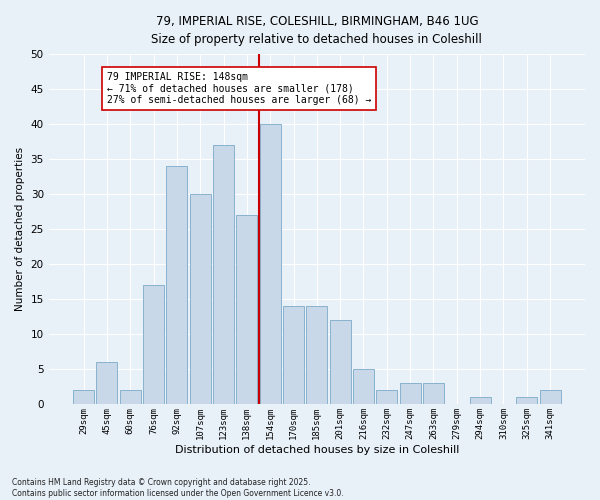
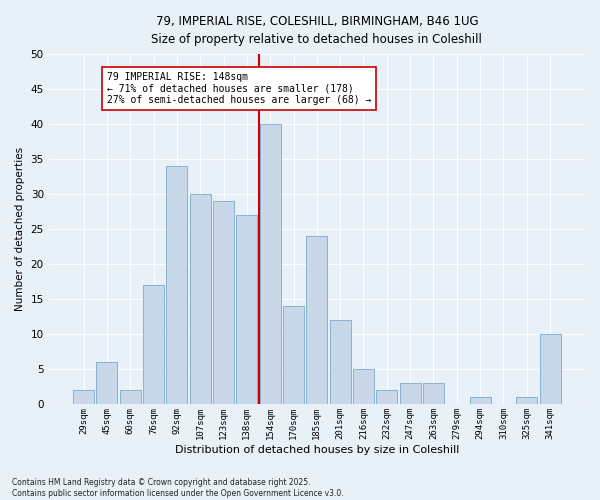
123sqm: 37 -> 29
185sqm: 14 -> 24
341sqm: 2 -> 10
